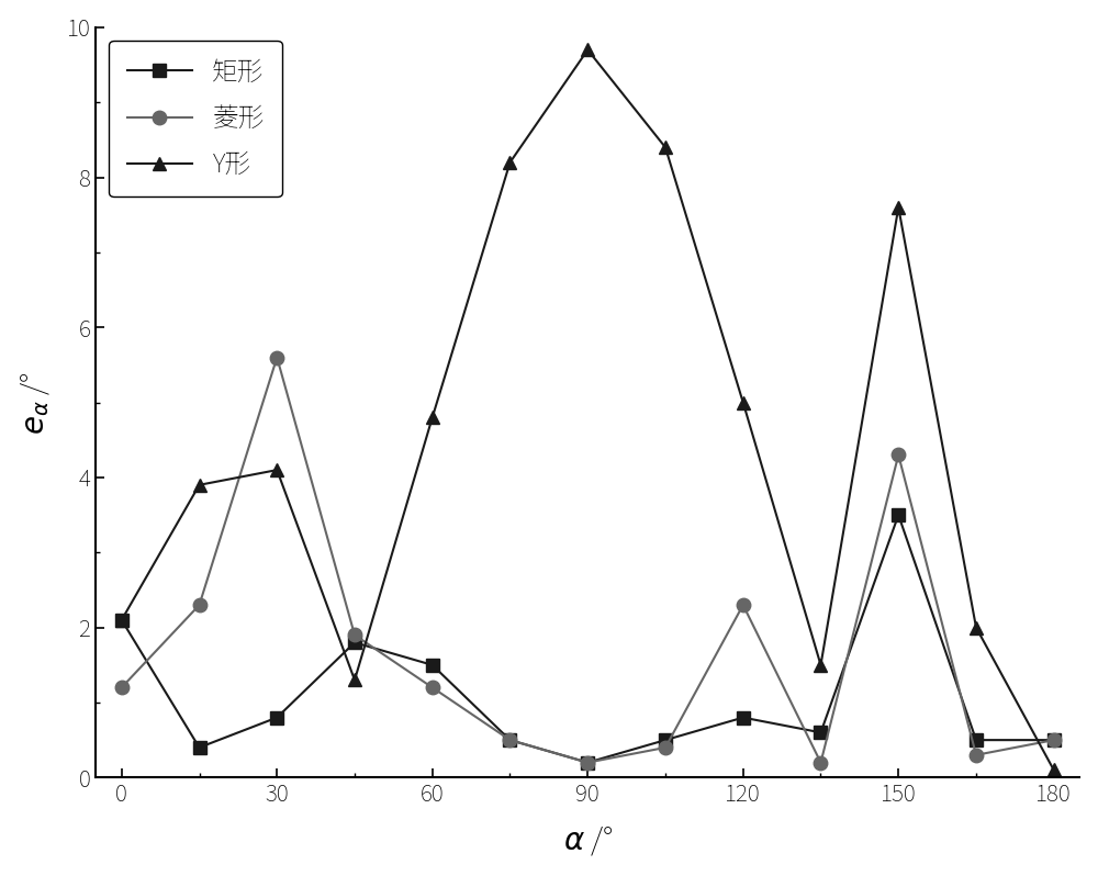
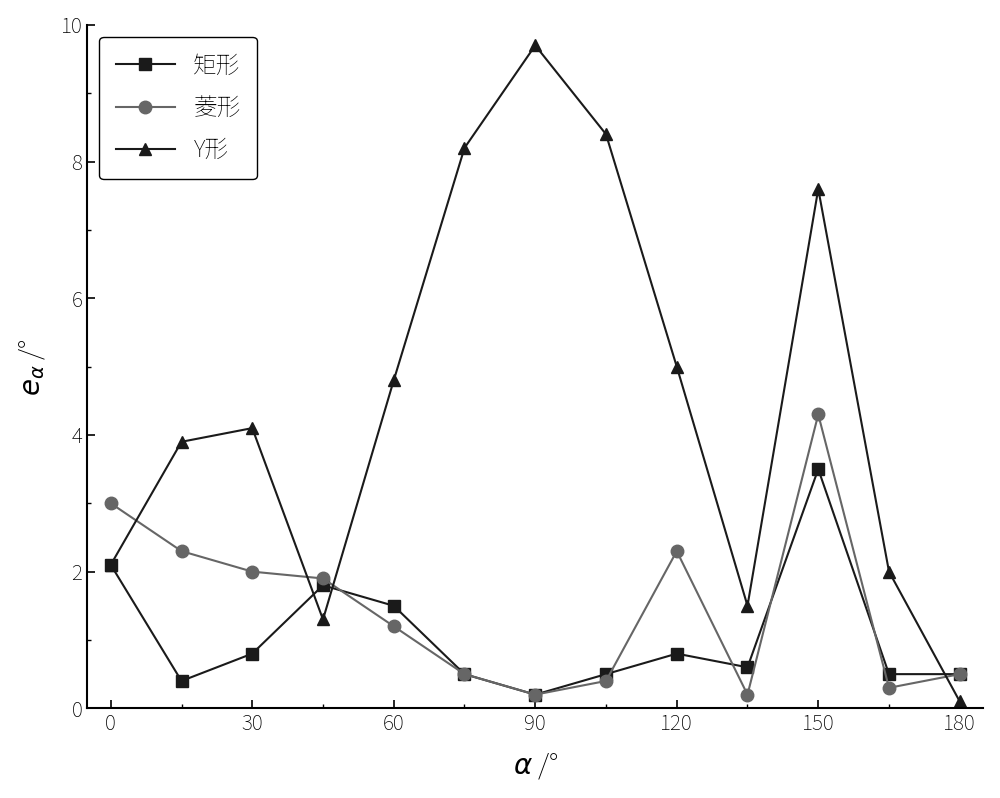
菱形/0: 1.2 -> 3.0
菱形/30: 5.6 -> 2.0
